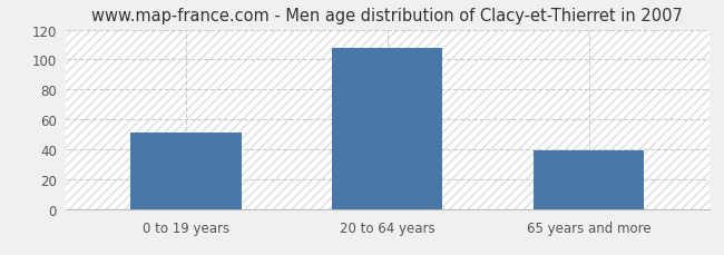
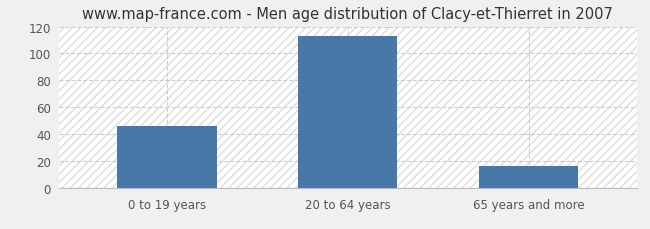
0 to 19 years: 51 -> 46
20 to 64 years: 108 -> 113
65 years and more: 39 -> 16
